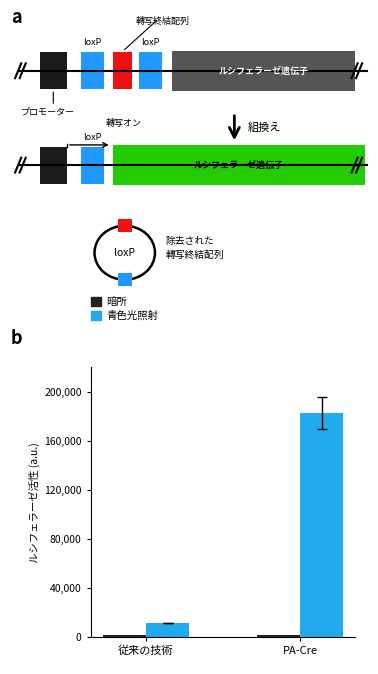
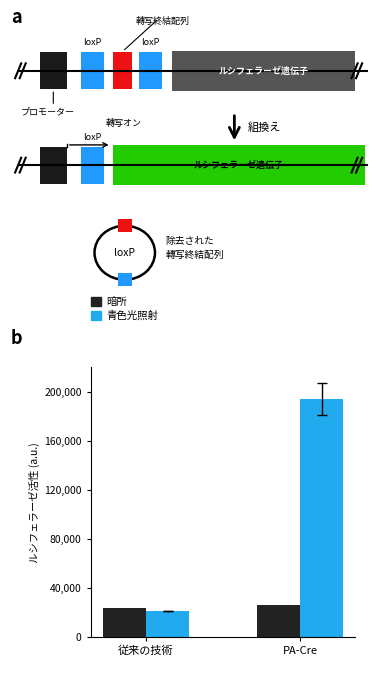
暗所/従来の技術: 1,000 -> 24,000
青色光照射/従来の技術: 11,000 -> 21,000
暗所/PA-Cre: 1,000 -> 26,000
青色光照射/PA-Cre: 183,000 -> 194,000
